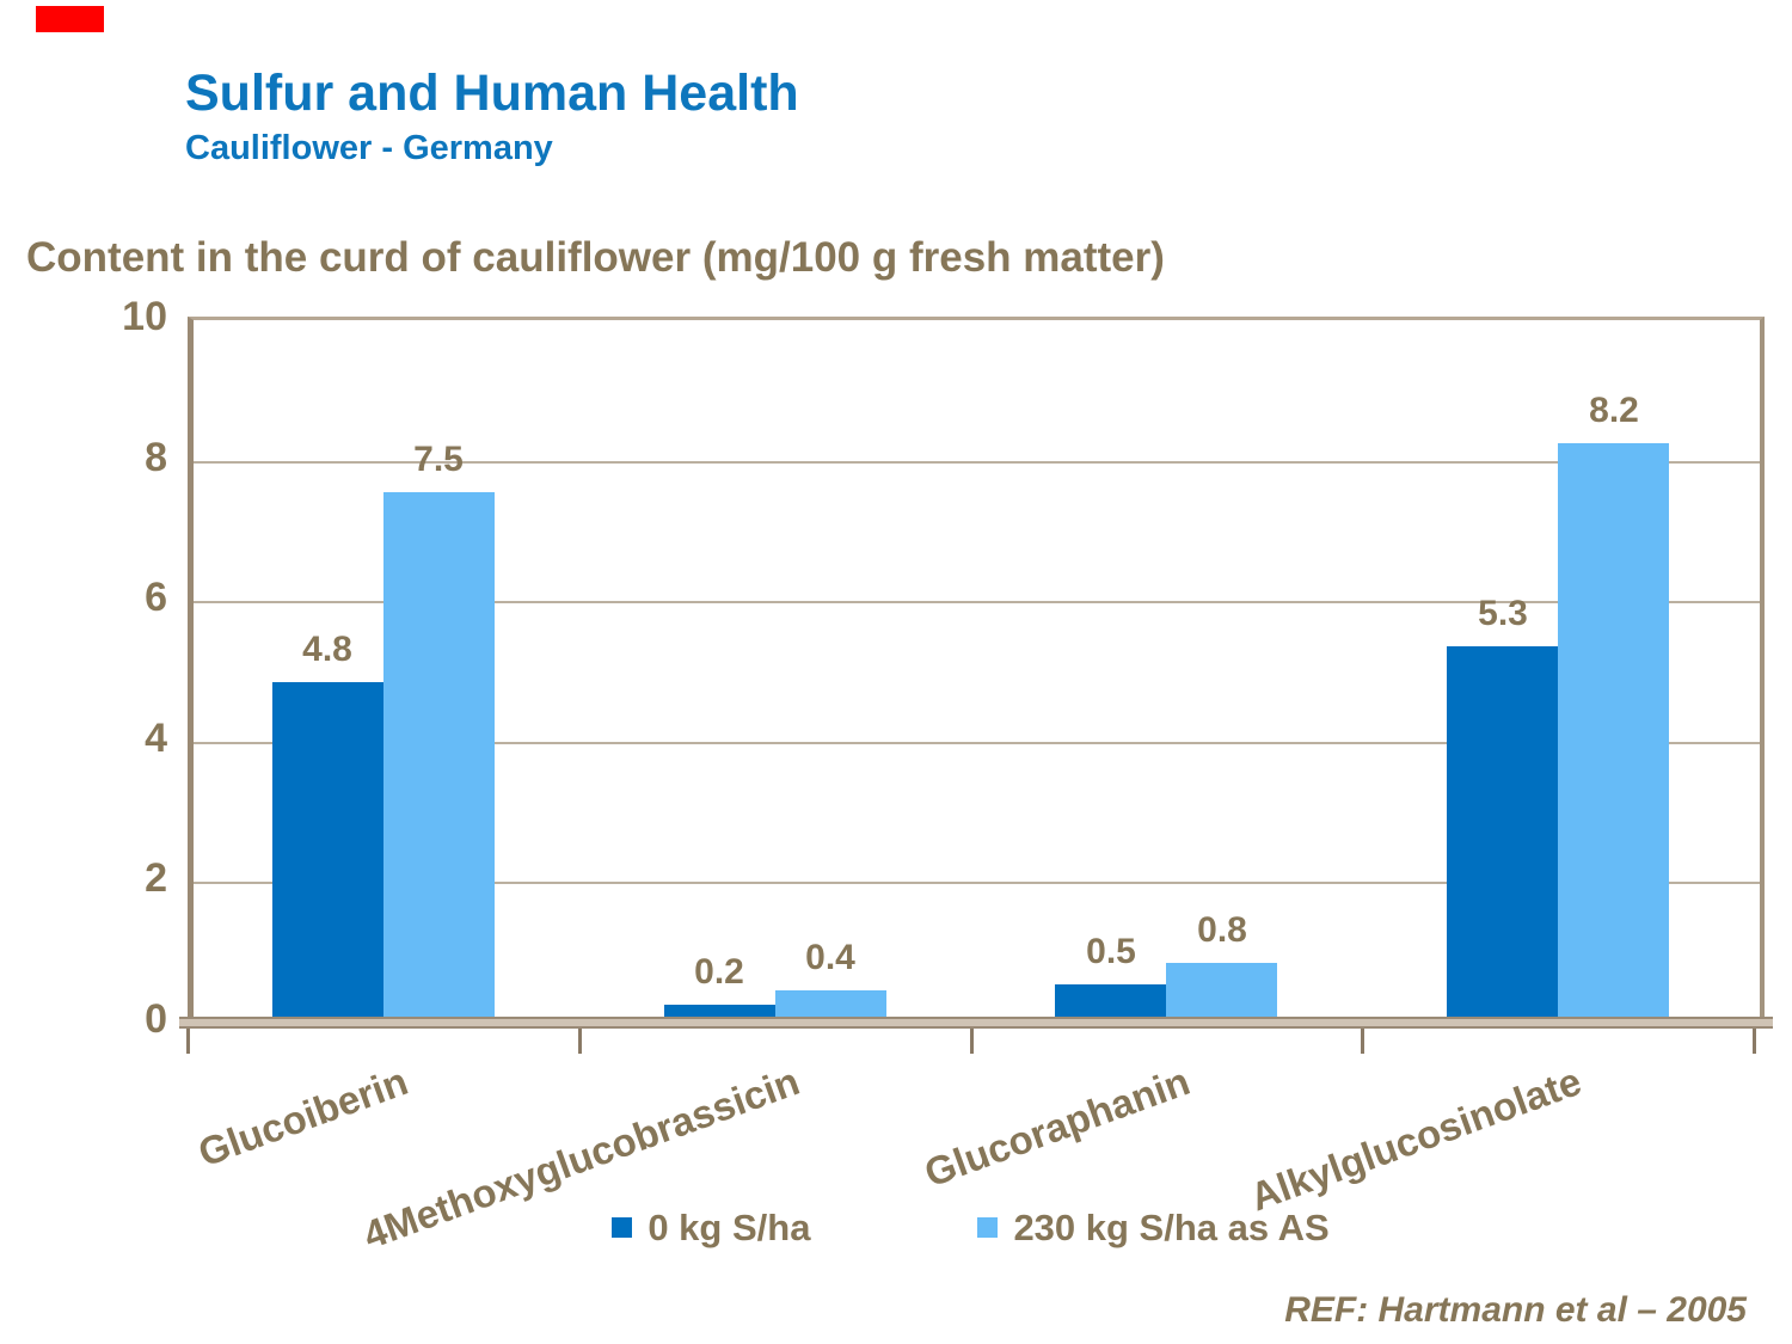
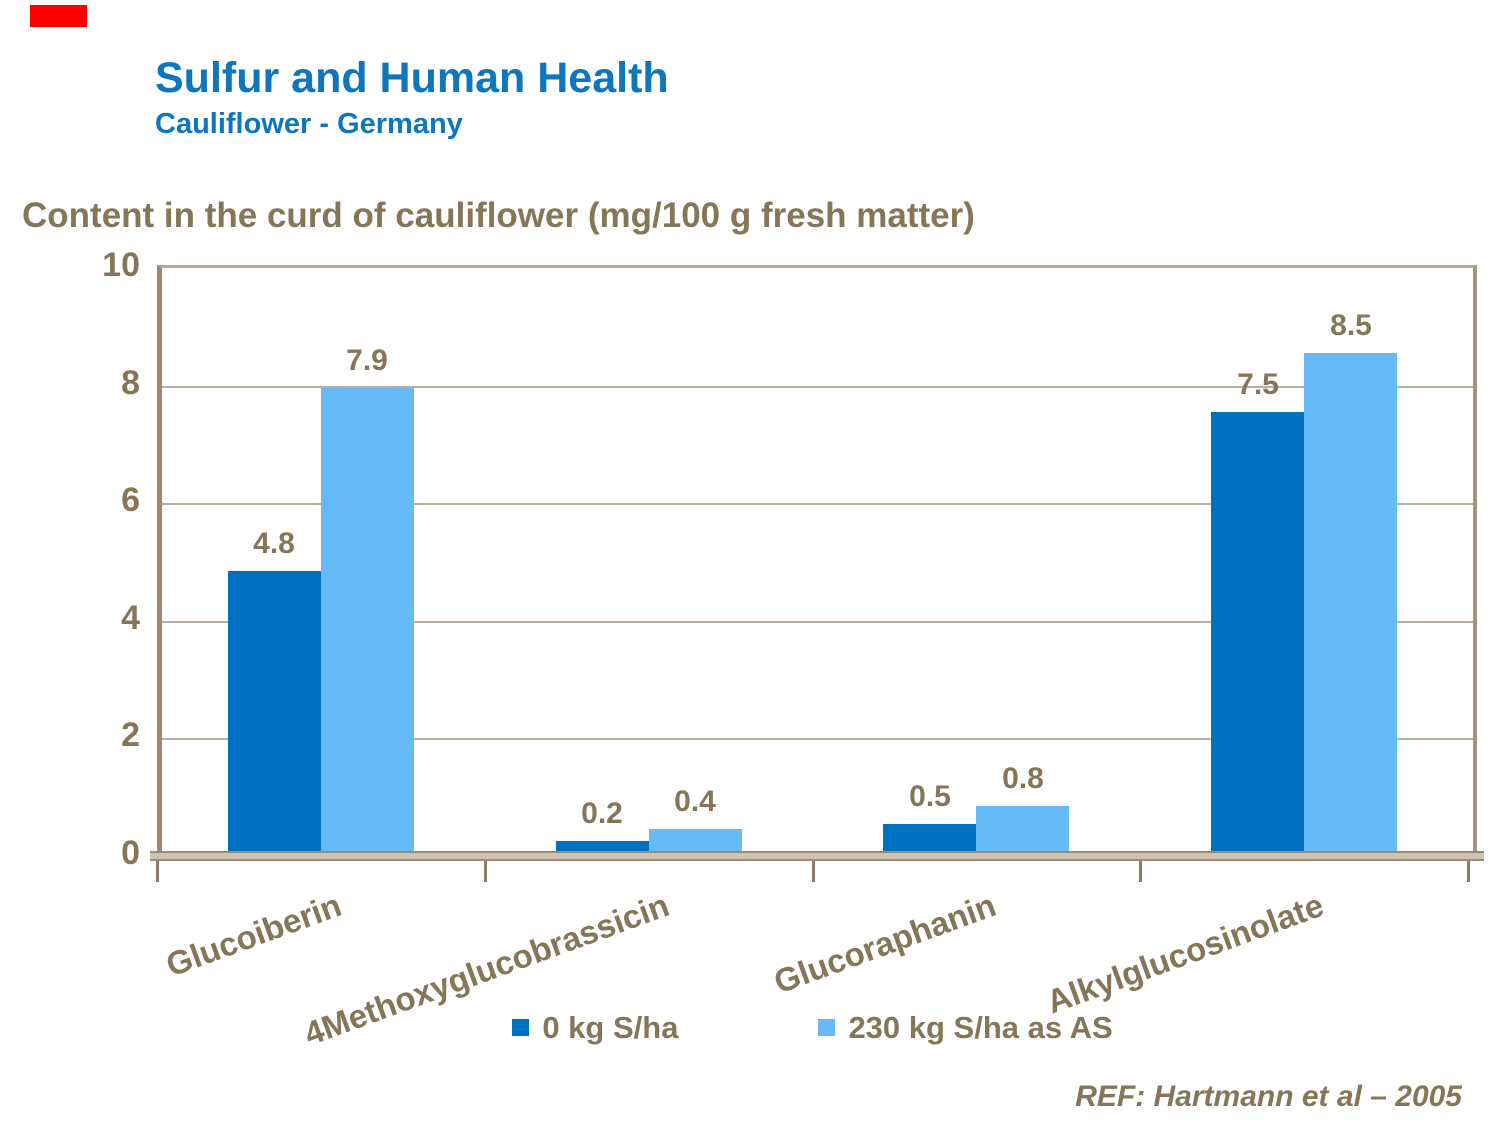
230 kg S/ha as AS/Glucoiberin: 7.5 -> 7.9
0 kg S/ha/Alkylglucosinolate: 5.3 -> 7.5
230 kg S/ha as AS/Alkylglucosinolate: 8.2 -> 8.5
